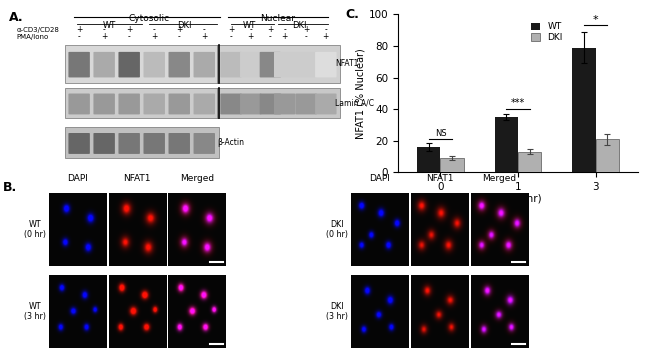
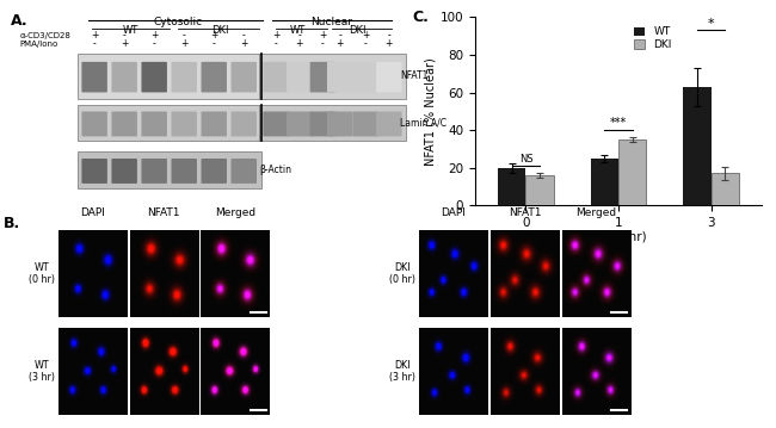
WT/0: 16 -> 20
DKI/0: 9 -> 16
WT/1: 35 -> 25
DKI/1: 13 -> 35
WT/3: 79 -> 63
DKI/3: 21 -> 17
